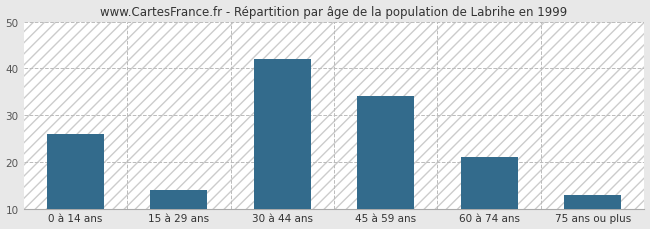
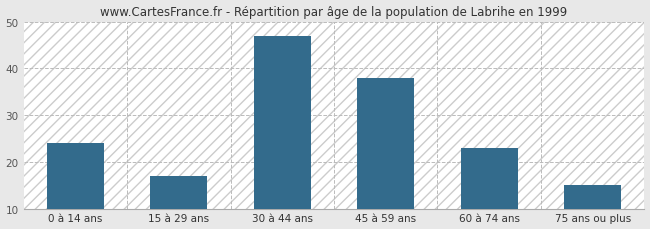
0 à 14 ans: 26 -> 24
15 à 29 ans: 14 -> 17
30 à 44 ans: 42 -> 47
45 à 59 ans: 34 -> 38
60 à 74 ans: 21 -> 23
75 ans ou plus: 13 -> 15
